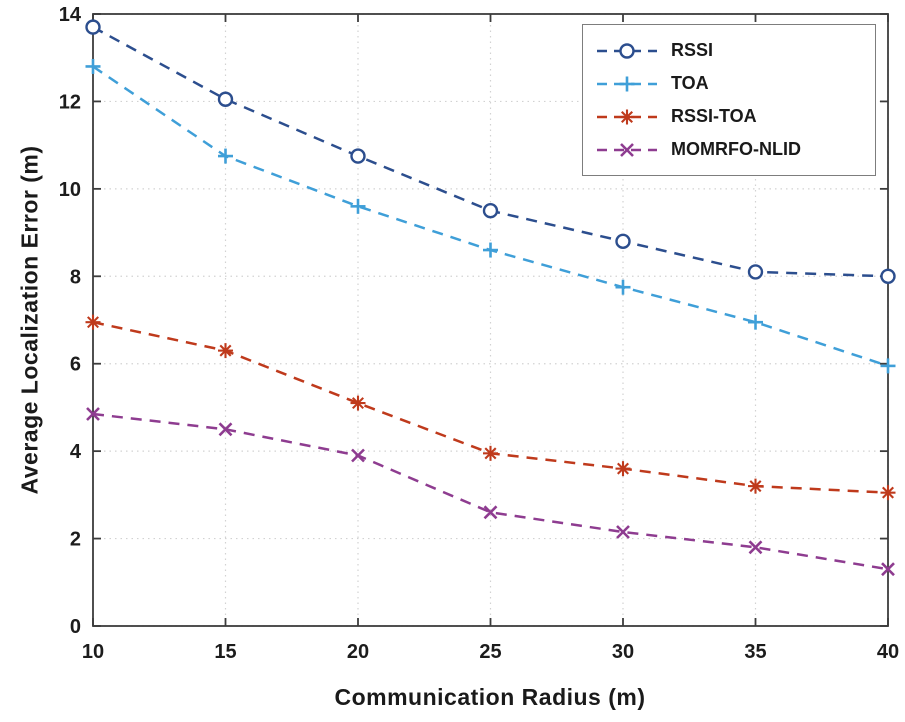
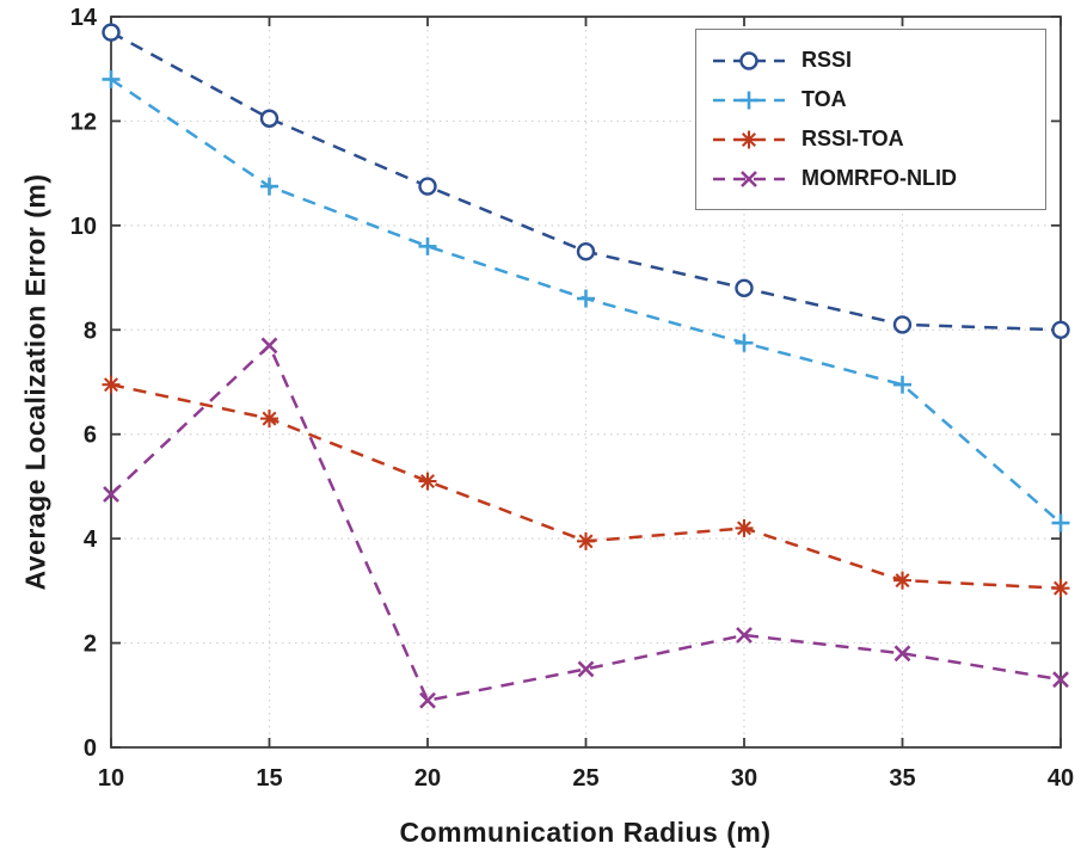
MOMRFO-NLID/15: 4.5 -> 7.7
MOMRFO-NLID/20: 3.9 -> 0.9
MOMRFO-NLID/25: 2.6 -> 1.5
RSSI-TOA/30: 3.6 -> 4.2
TOA/40: 6.0 -> 4.3
